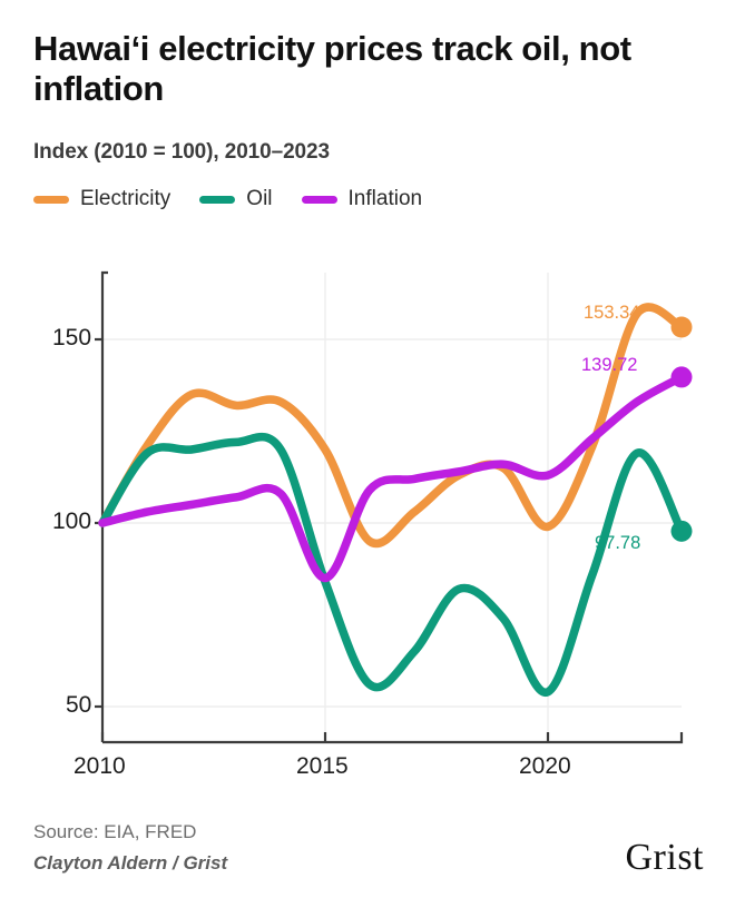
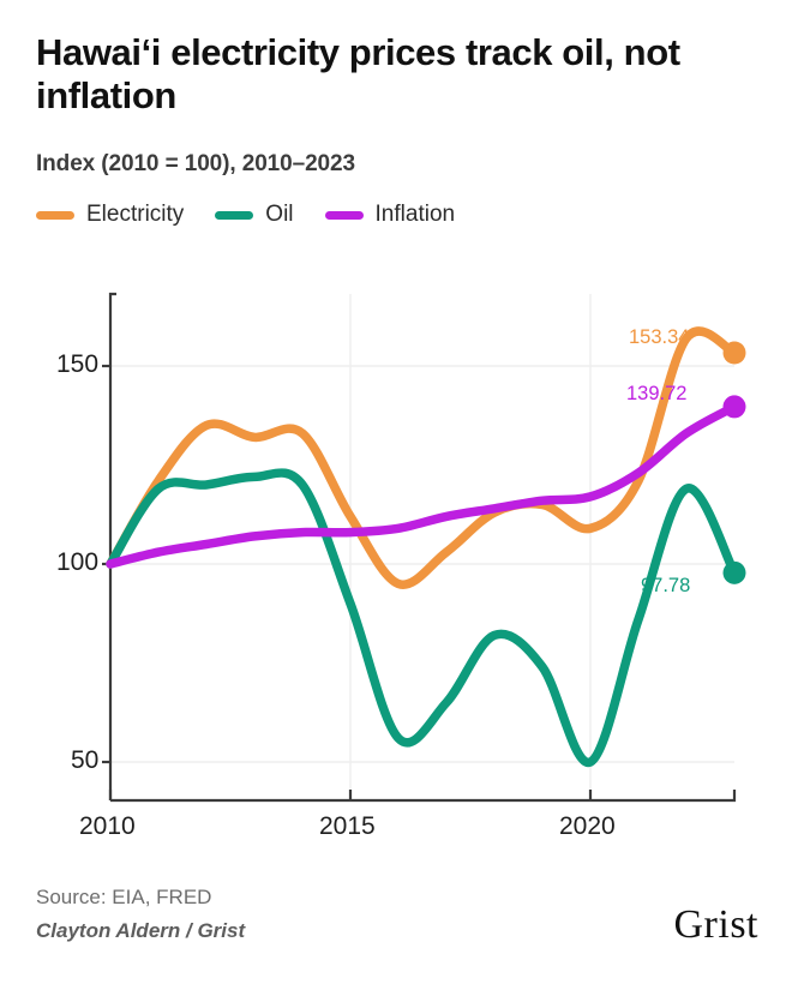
Electricity/2015: 120 -> 112
Oil/2015: 84 -> 90
Inflation/2015: 85 -> 108
Electricity/2020: 99 -> 109
Oil/2020: 54 -> 50
Inflation/2020: 113 -> 117
